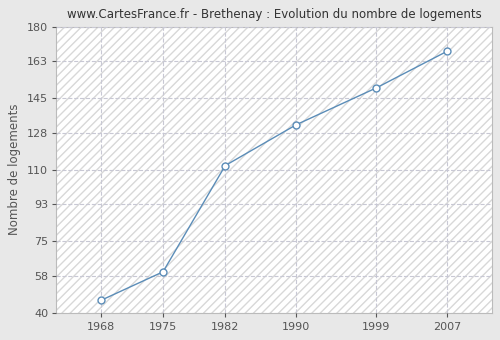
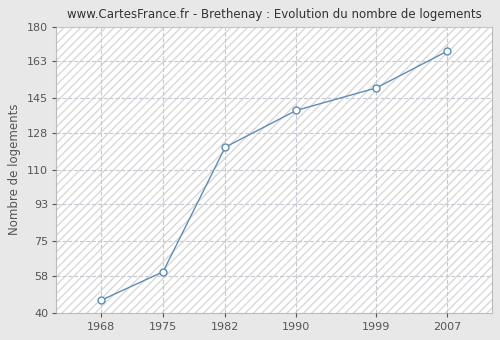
1982: 112 -> 121
1990: 132 -> 139
